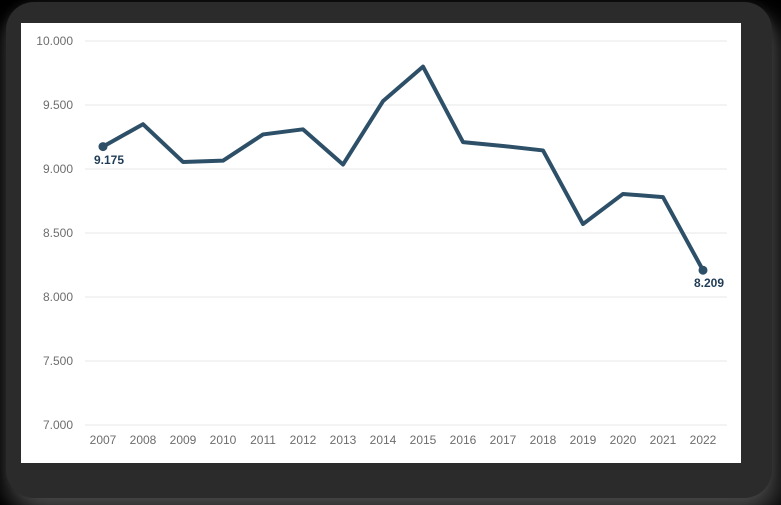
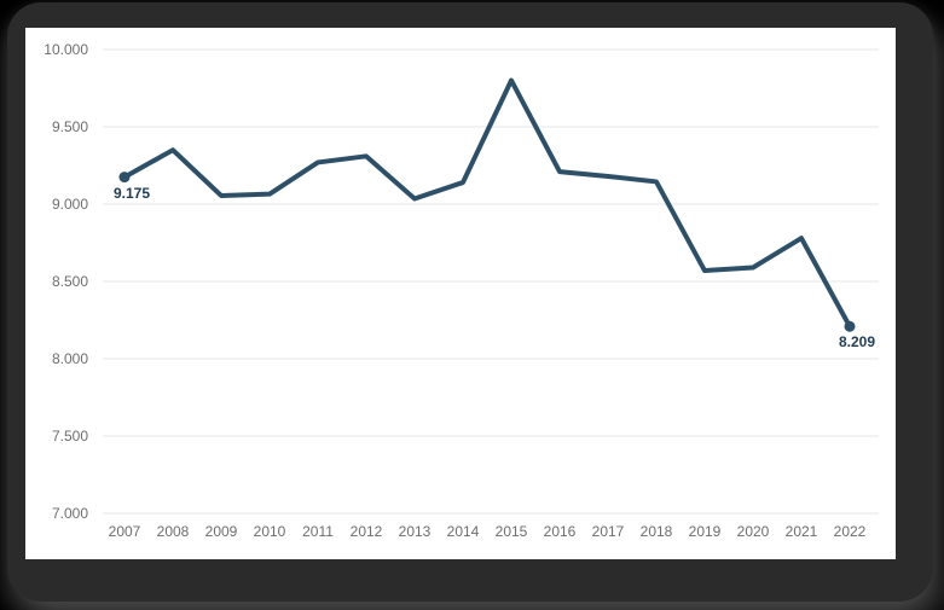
2014: 9530 -> 9140
2020: 8800 -> 8590
